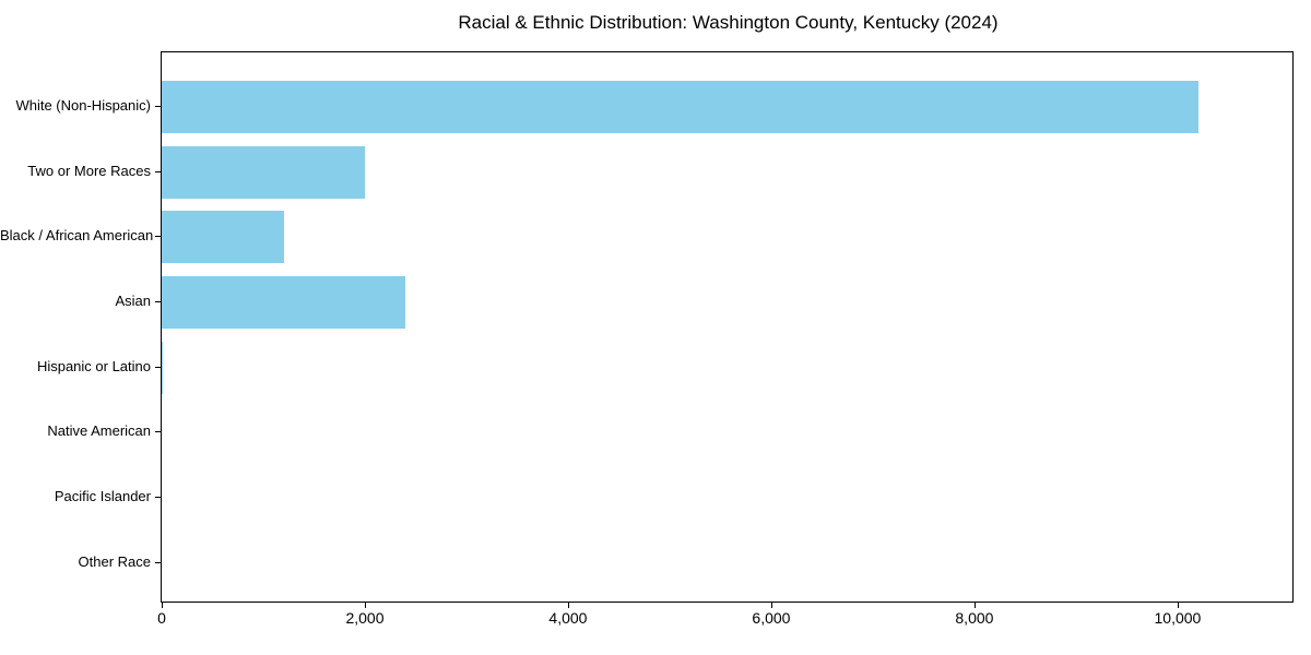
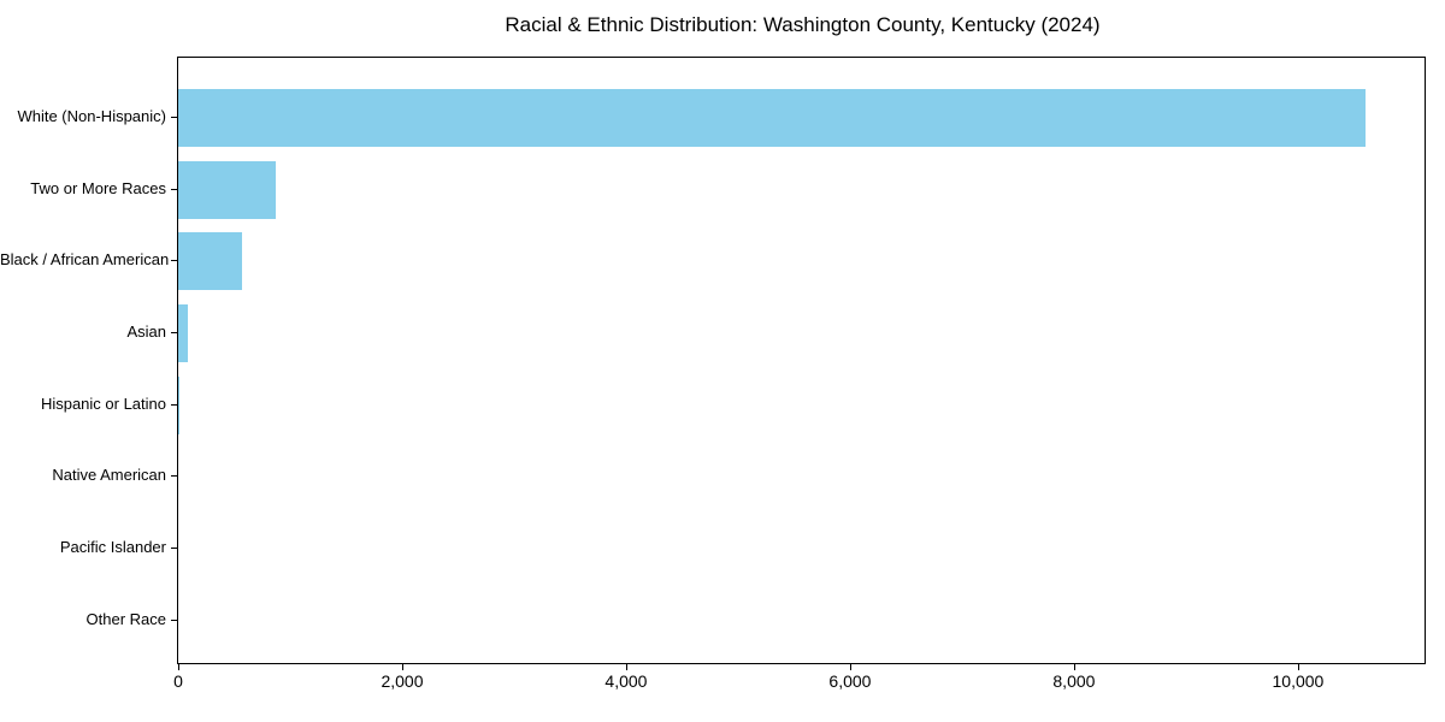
White (Non-Hispanic): 10200 -> 10600
Two or More Races: 2000 -> 900
Black / African American: 1200 -> 600
Asian: 2400 -> 100
